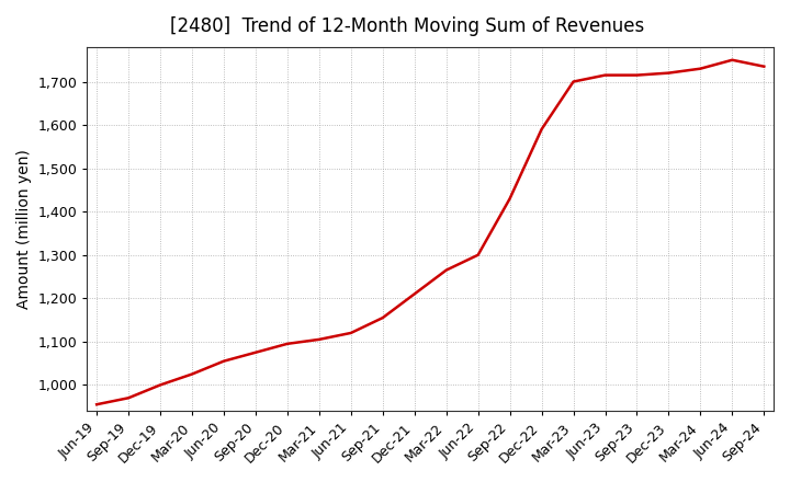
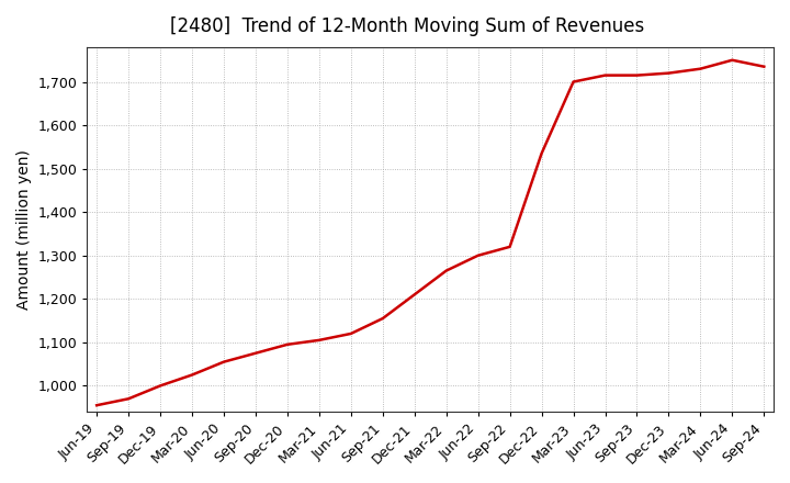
Sep-22: 1,430 -> 1,320
Dec-22: 1,590 -> 1,535
